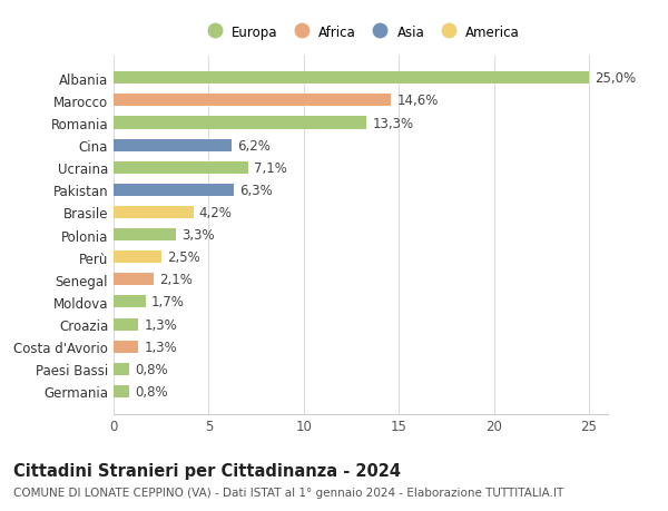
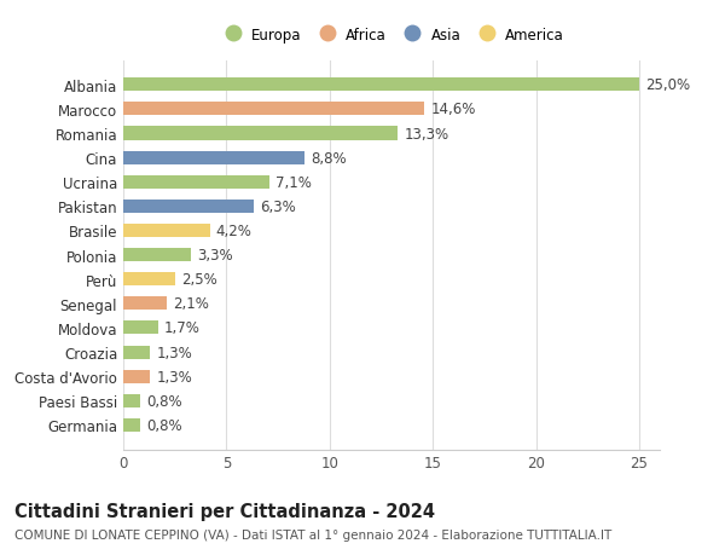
Cina: 6,2% -> 8,8%
